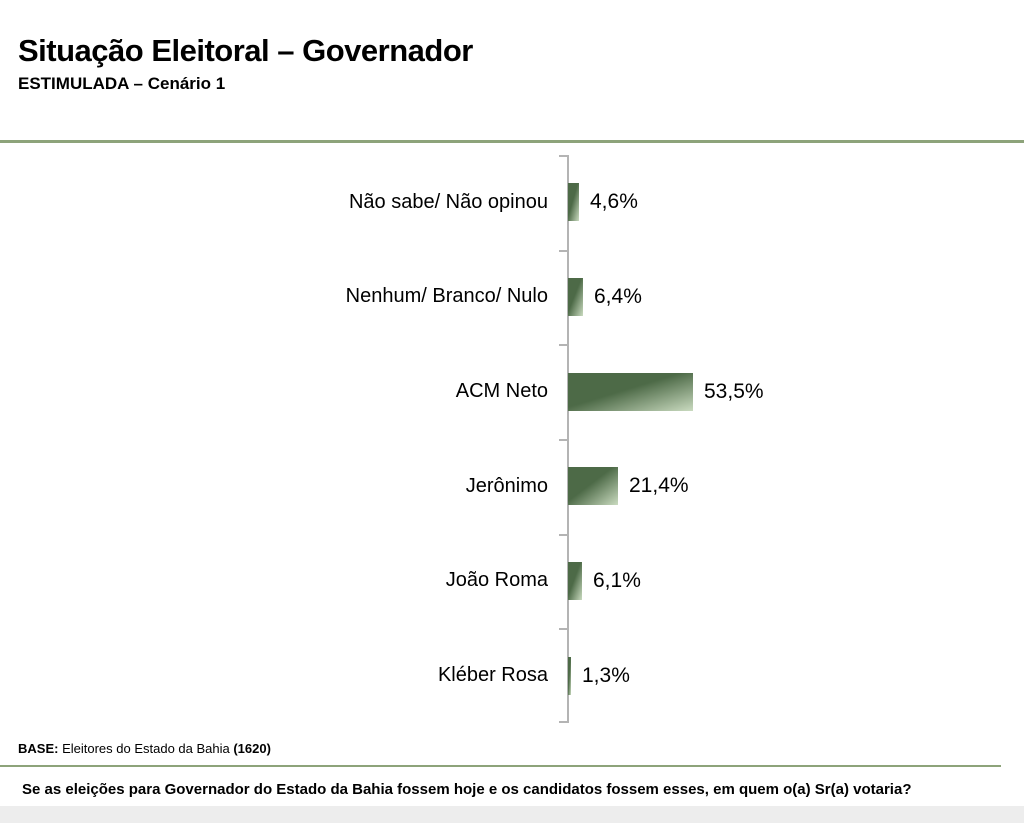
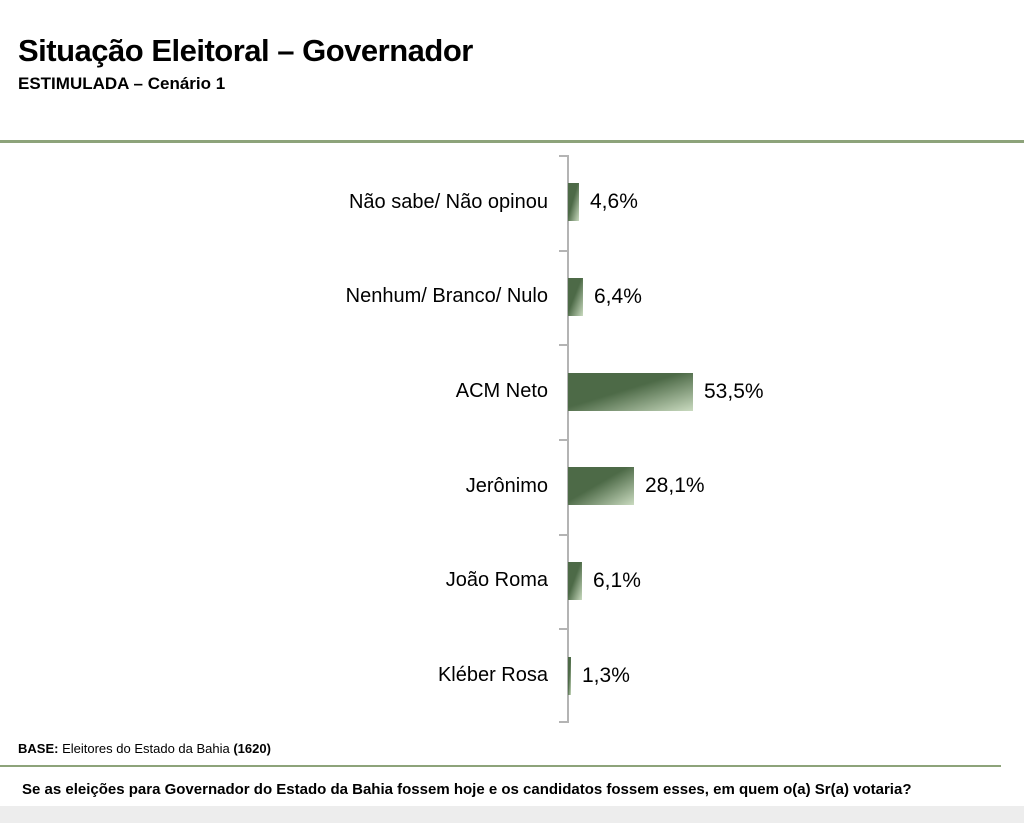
Jerônimo: 21,4% -> 28,1%
